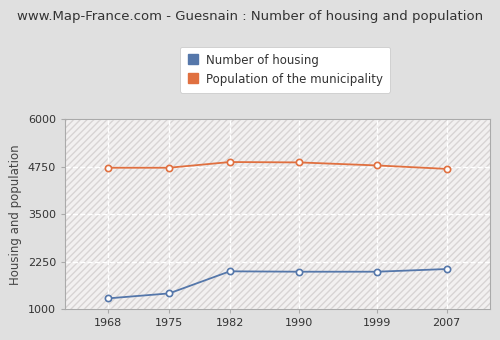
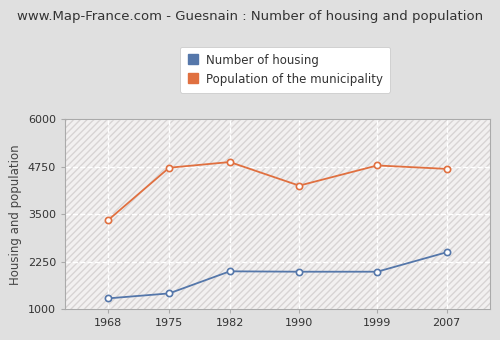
Population of the municipality/1968: 4720 -> 3350
Population of the municipality/1990: 4860 -> 4250
Number of housing/2007: 2060 -> 2500
